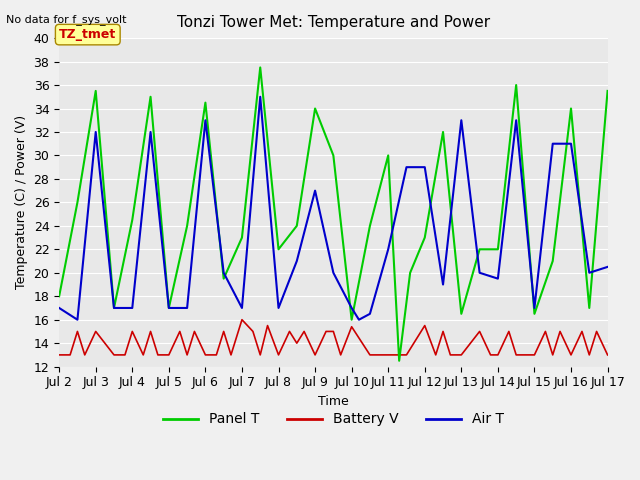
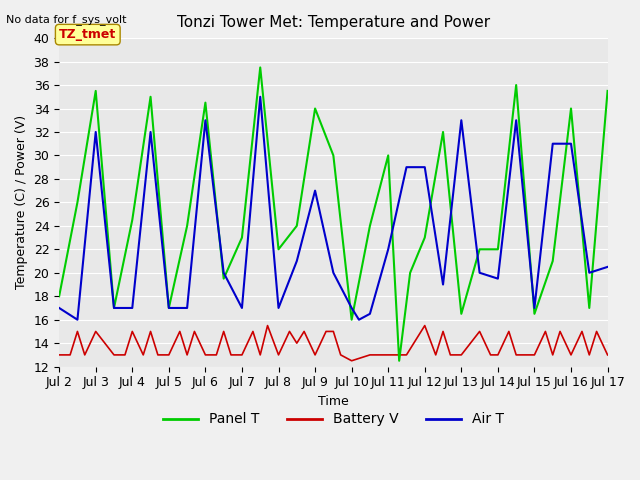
Battery V/Jul 7: 16.0 -> 13.0
Battery V/Jul 10: 15.4 -> 12.5
